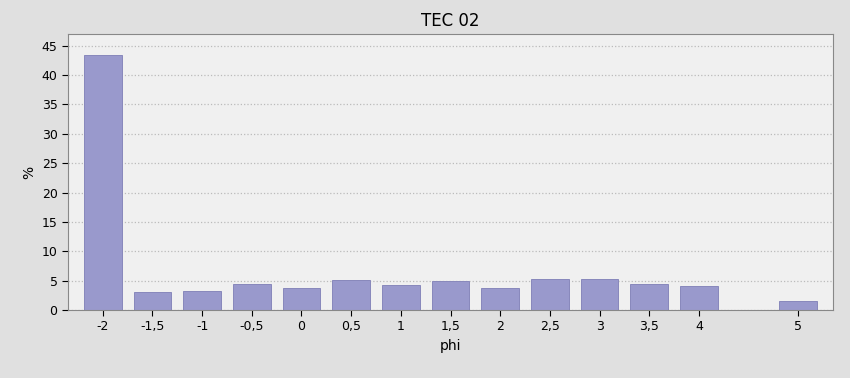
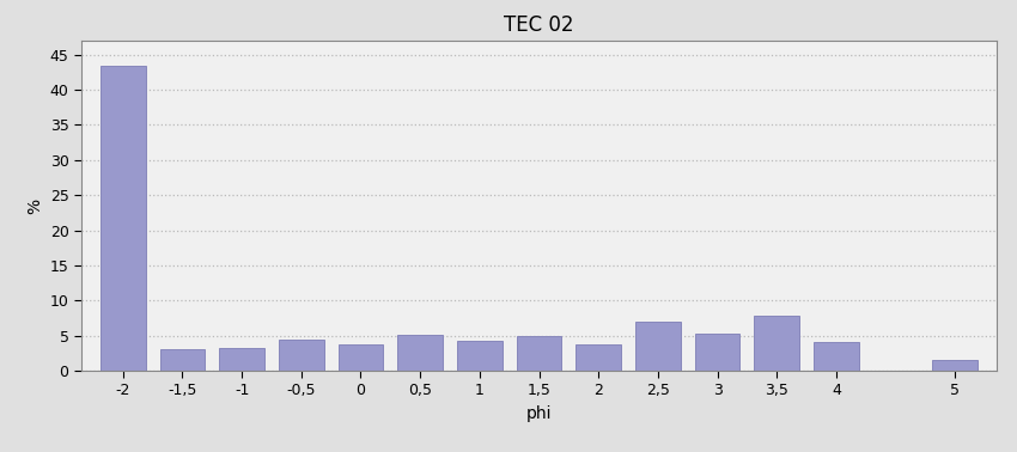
2,5: 5.2 -> 7.0
3,5: 4.4 -> 7.8
